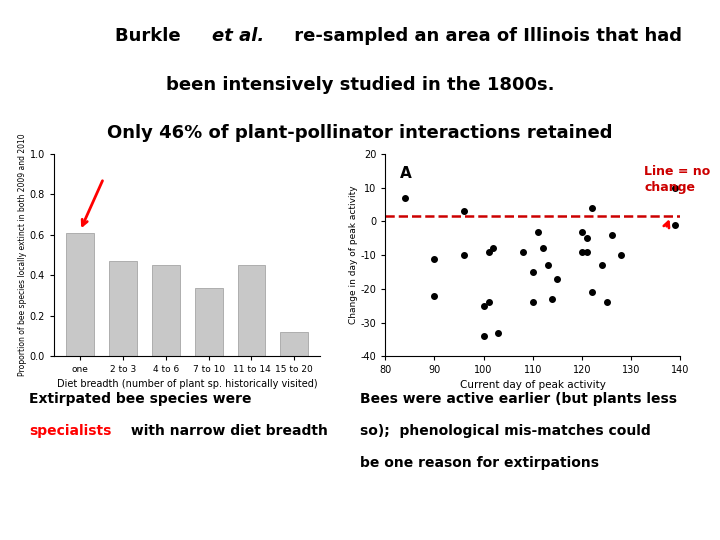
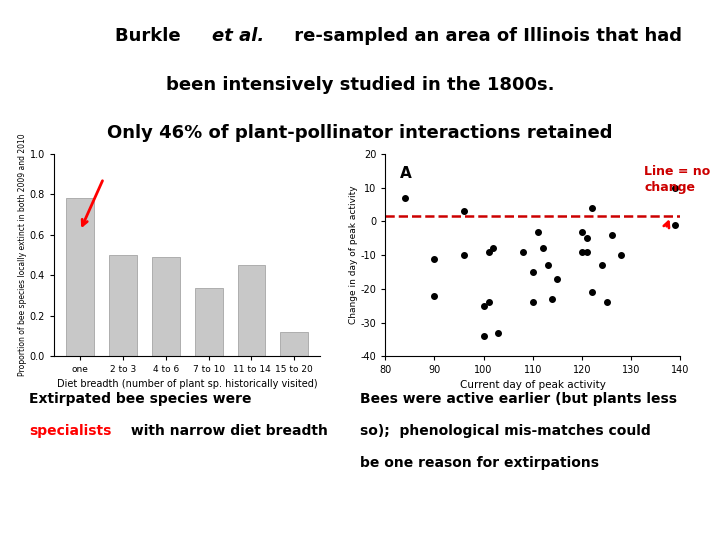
one: 0.61 -> 0.78
2 to 3: 0.47 -> 0.50
4 to 6: 0.45 -> 0.49
